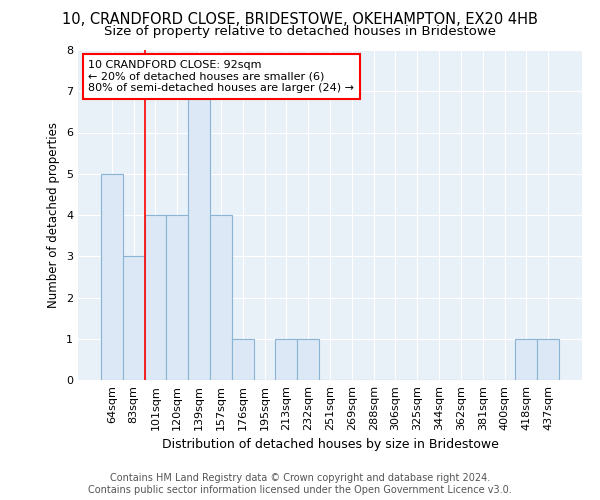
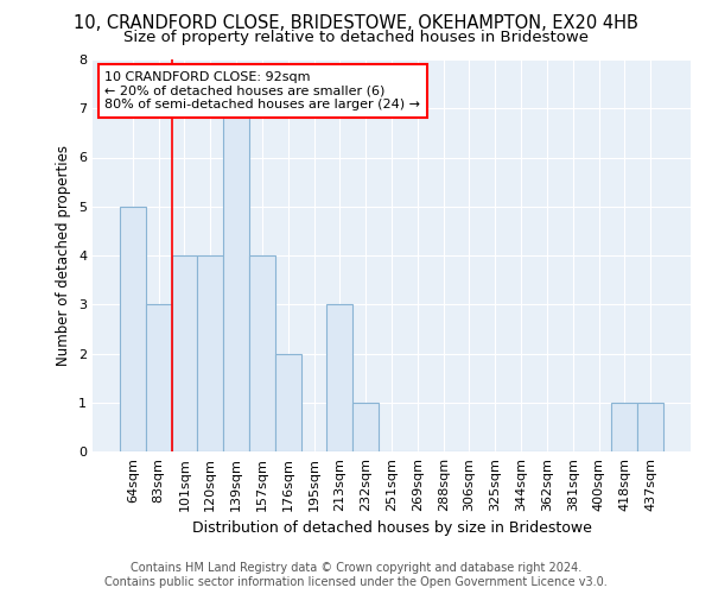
176sqm: 1 -> 2
213sqm: 1 -> 3
